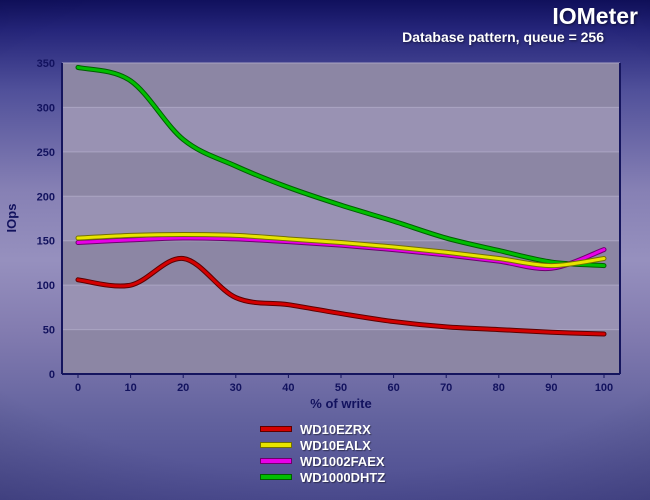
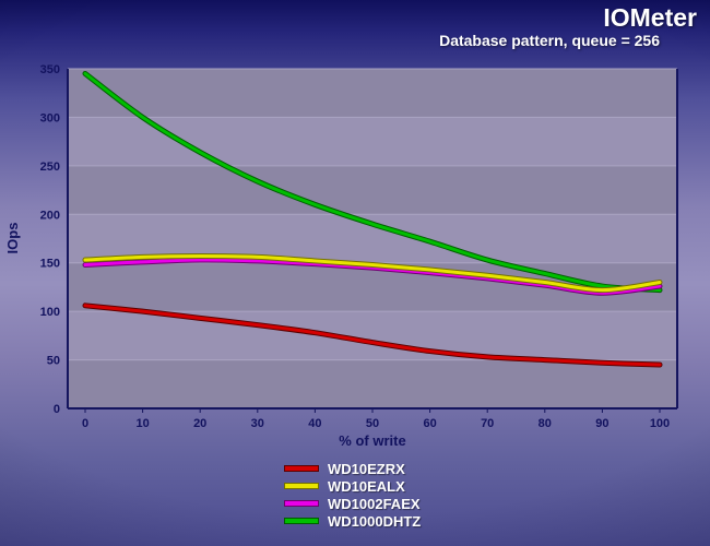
WD1000DHTZ/10: 330 -> 300
WD10EZRX/20: 130 -> 90
WD1002FAEX/100: 140 -> 130
